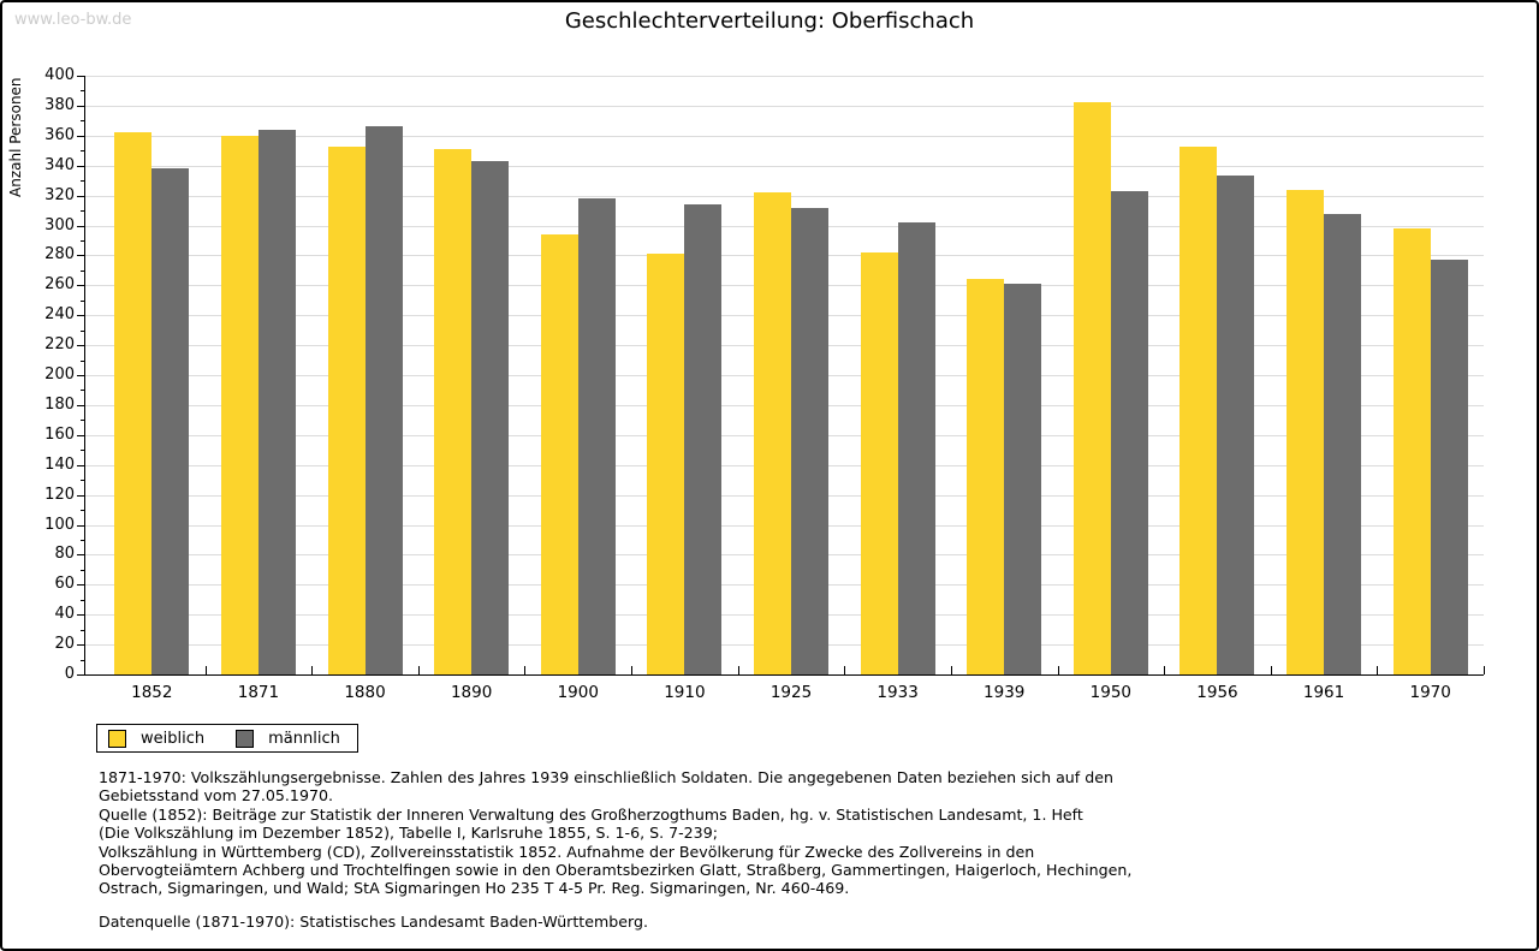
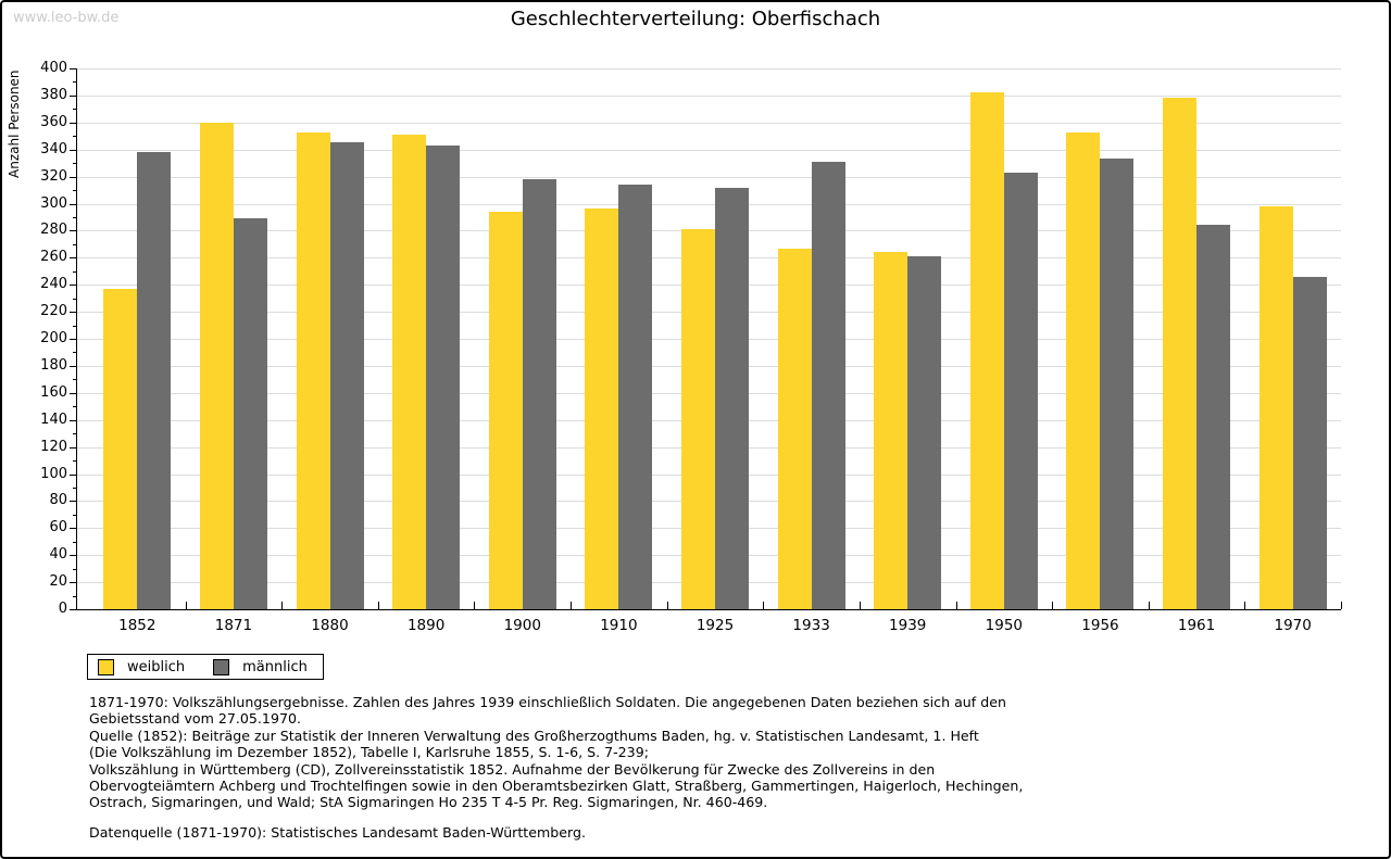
weiblich/1852: 362 -> 237
männlich/1871: 364 -> 289
männlich/1880: 366 -> 345
weiblich/1910: 281 -> 296
weiblich/1925: 322 -> 281
weiblich/1933: 282 -> 267
männlich/1933: 302 -> 331
weiblich/1961: 324 -> 378
männlich/1961: 308 -> 284
männlich/1970: 277 -> 246
